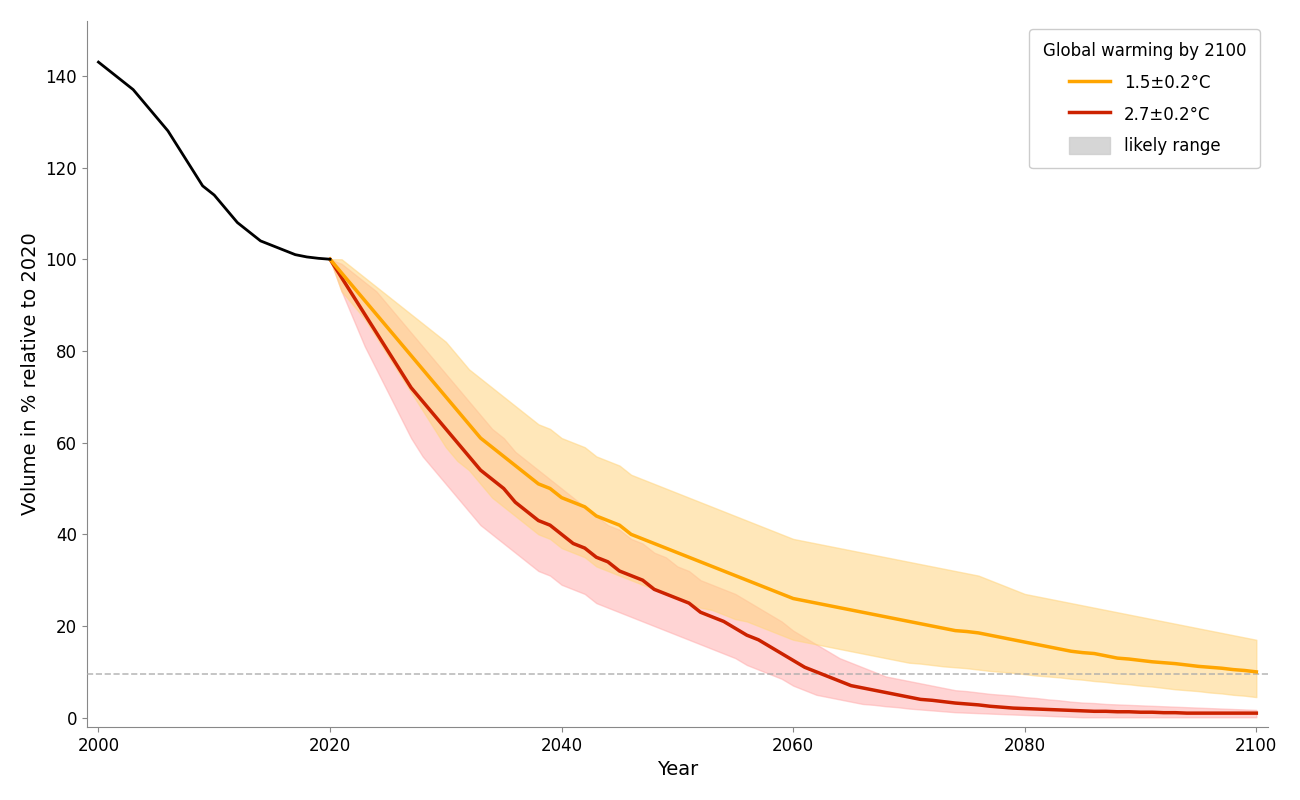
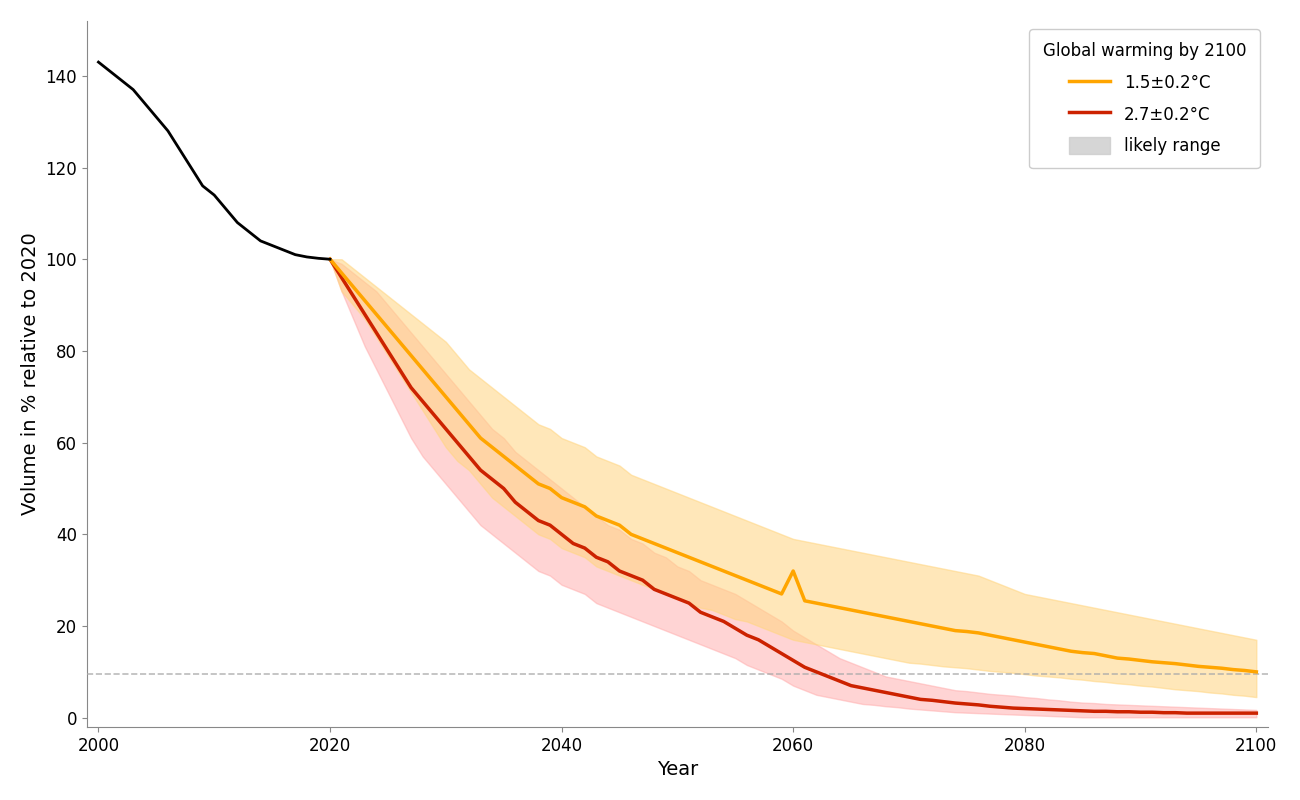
1.5±0.2°C/2060: 26.0 -> 32.0
